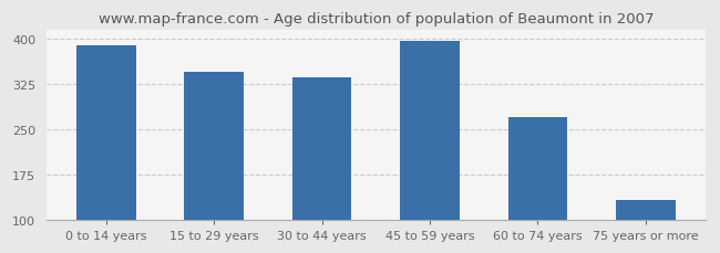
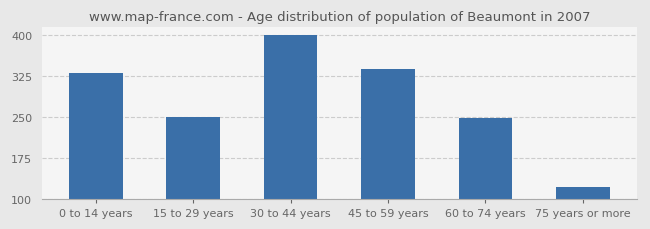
0 to 14 years: 390 -> 330
15 to 29 years: 346 -> 251
30 to 44 years: 336 -> 400
45 to 59 years: 396 -> 338
60 to 74 years: 270 -> 248
75 years or more: 132 -> 122
